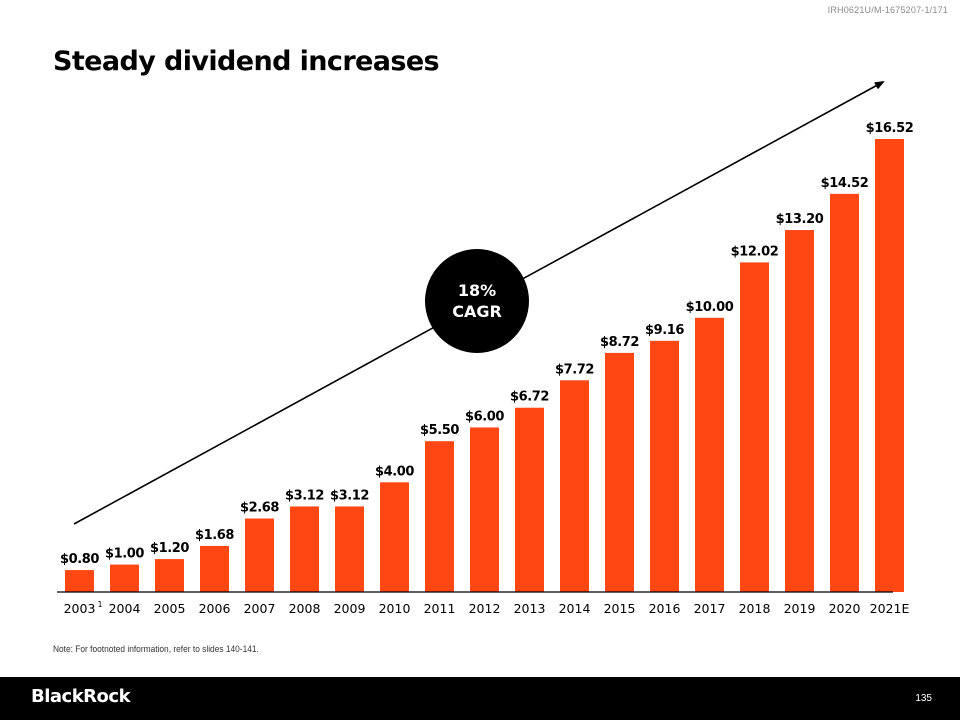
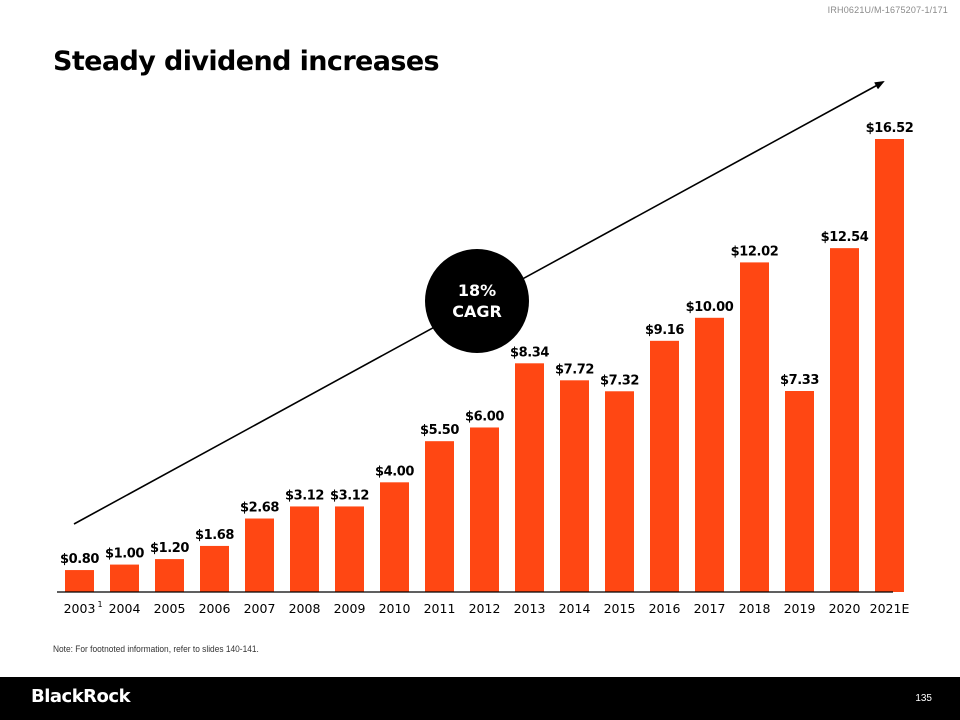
2013: $6.72 -> $8.34
2015: $8.72 -> $7.32
2019: $13.20 -> $7.33
2020: $14.52 -> $12.54
